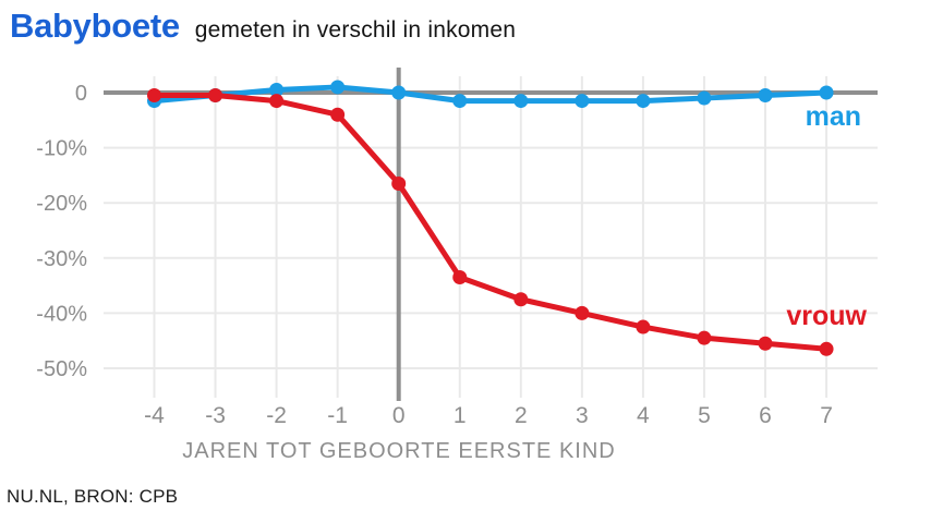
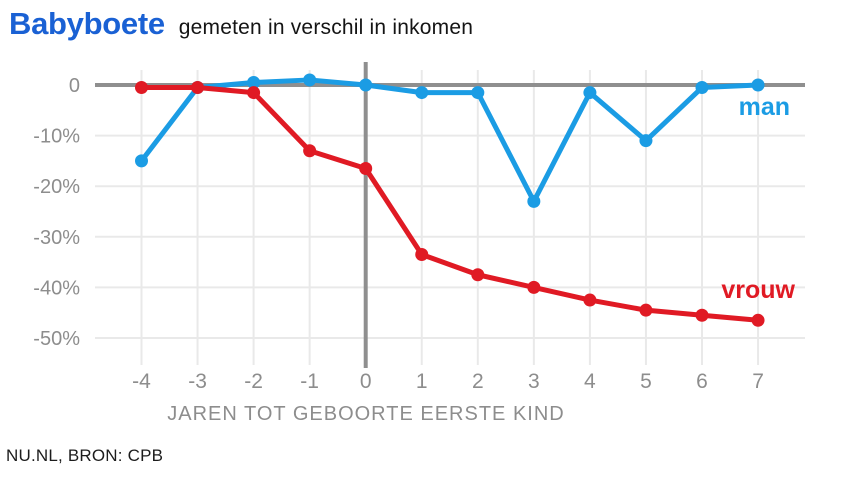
man/-4: -2 -> -15
vrouw/-1: -4 -> -13
man/3: -2 -> -23
man/5: -1 -> -11
